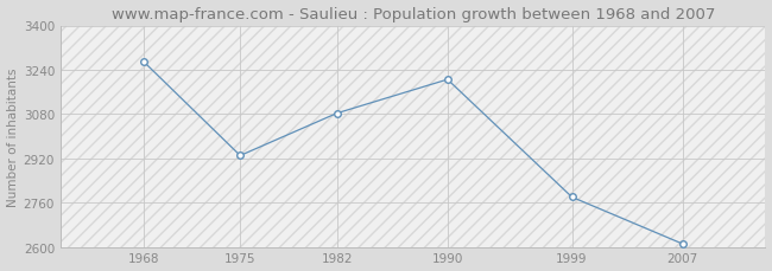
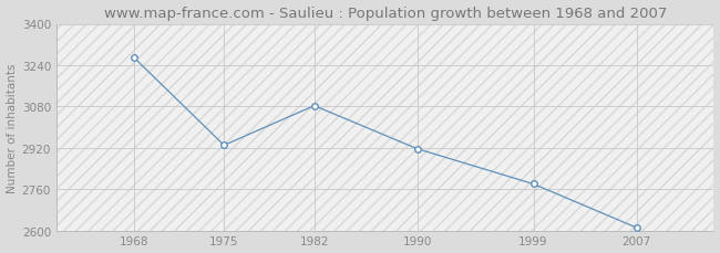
1990: 3205 -> 2916
